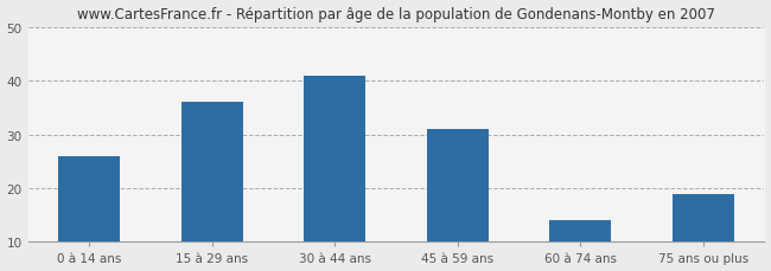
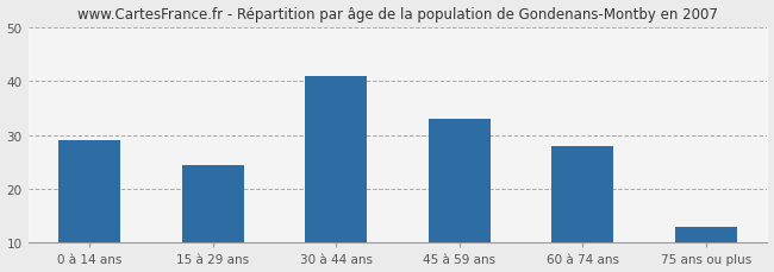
0 à 14 ans: 26.0 -> 29.0
15 à 29 ans: 36.0 -> 24.5
45 à 59 ans: 31.0 -> 33.0
60 à 74 ans: 14.0 -> 28.0
75 ans ou plus: 19.0 -> 13.0
